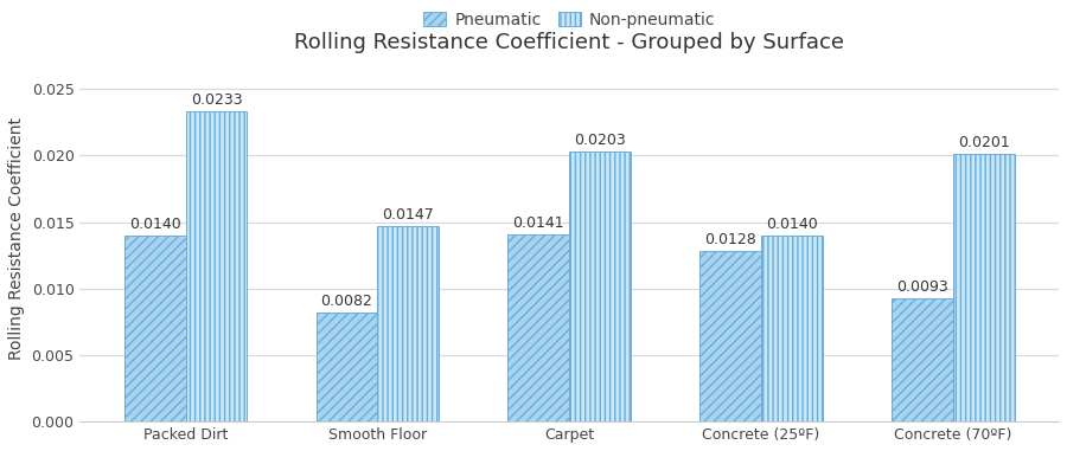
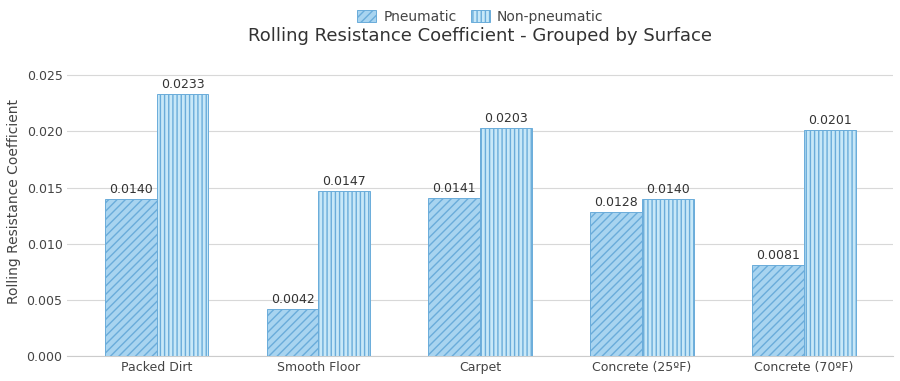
Pneumatic/Smooth Floor: 0.0082 -> 0.0042
Pneumatic/Concrete (70ºF): 0.0093 -> 0.0081
